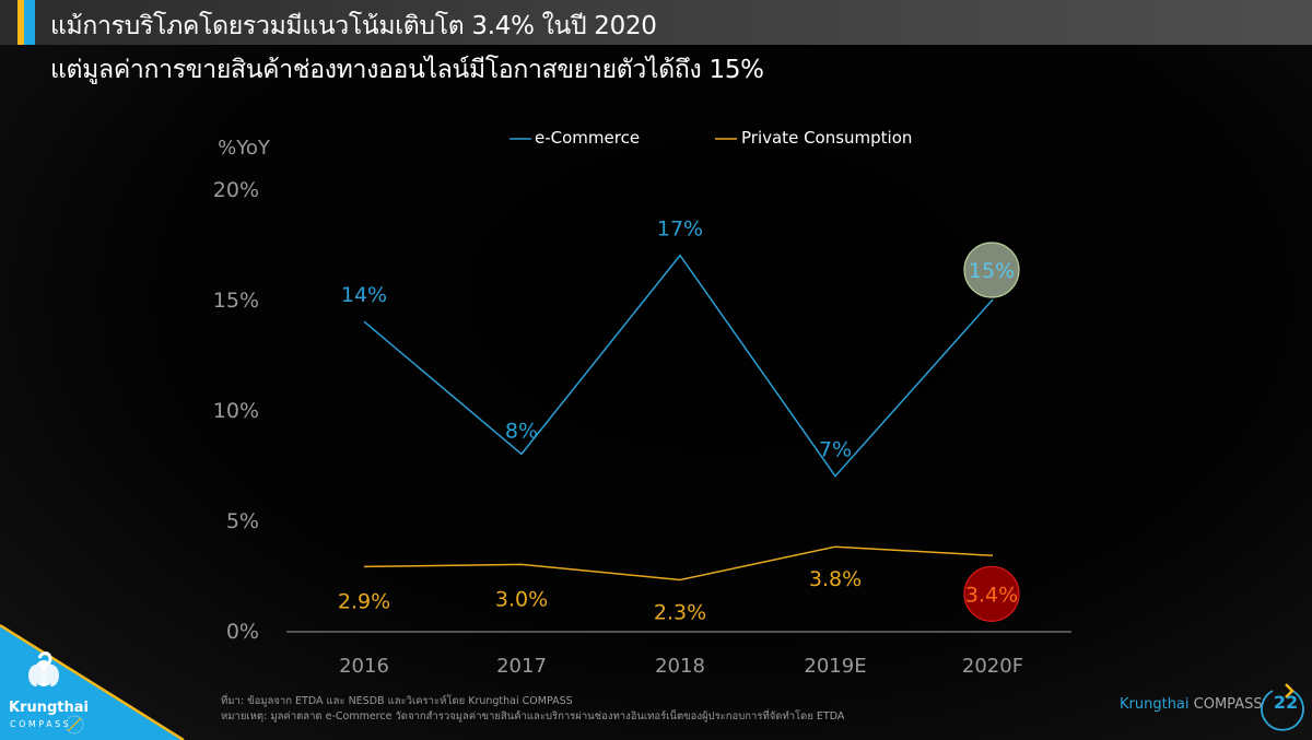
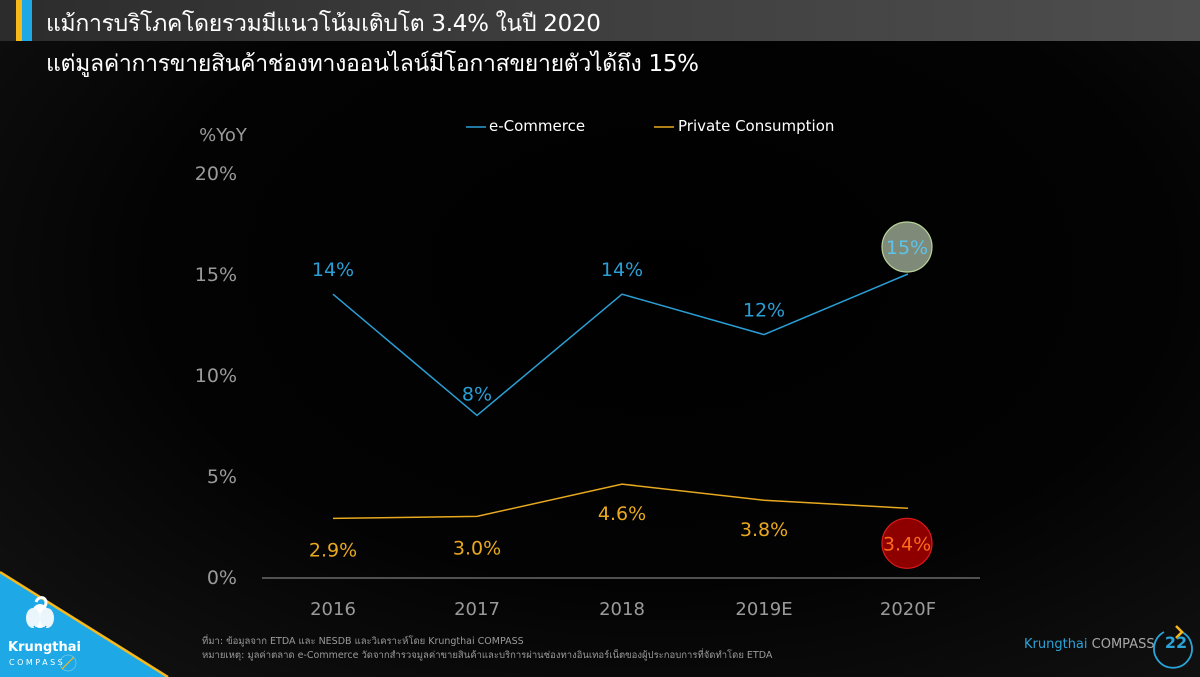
e-Commerce/2018: 17% -> 14%
Private Consumption/2018: 2.3% -> 4.6%
e-Commerce/2019E: 7% -> 12%
